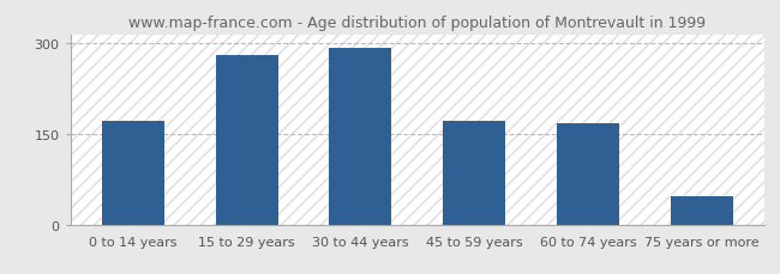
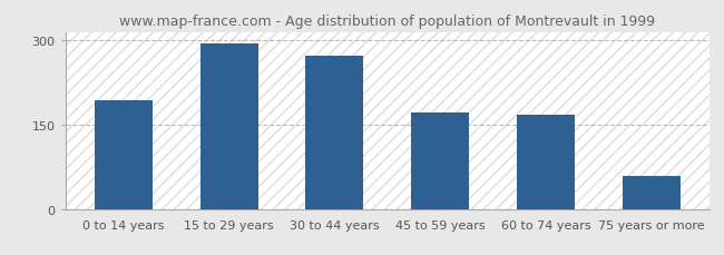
0 to 14 years: 172 -> 194
15 to 29 years: 281 -> 294
30 to 44 years: 292 -> 274
75 years or more: 47 -> 58
